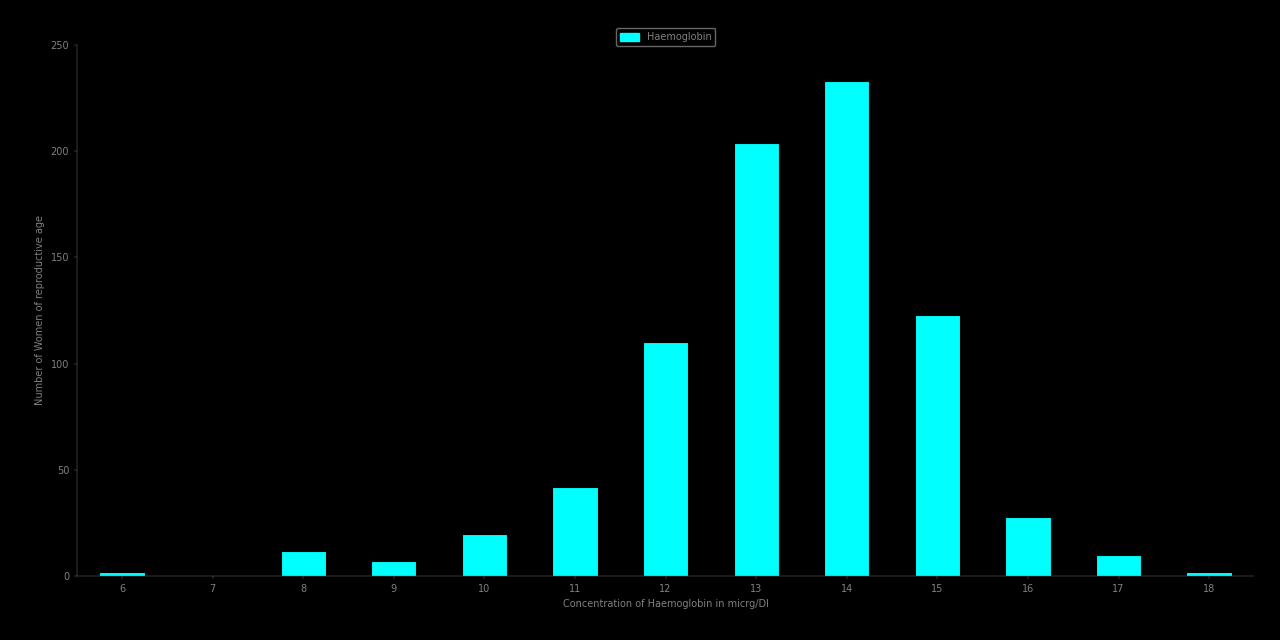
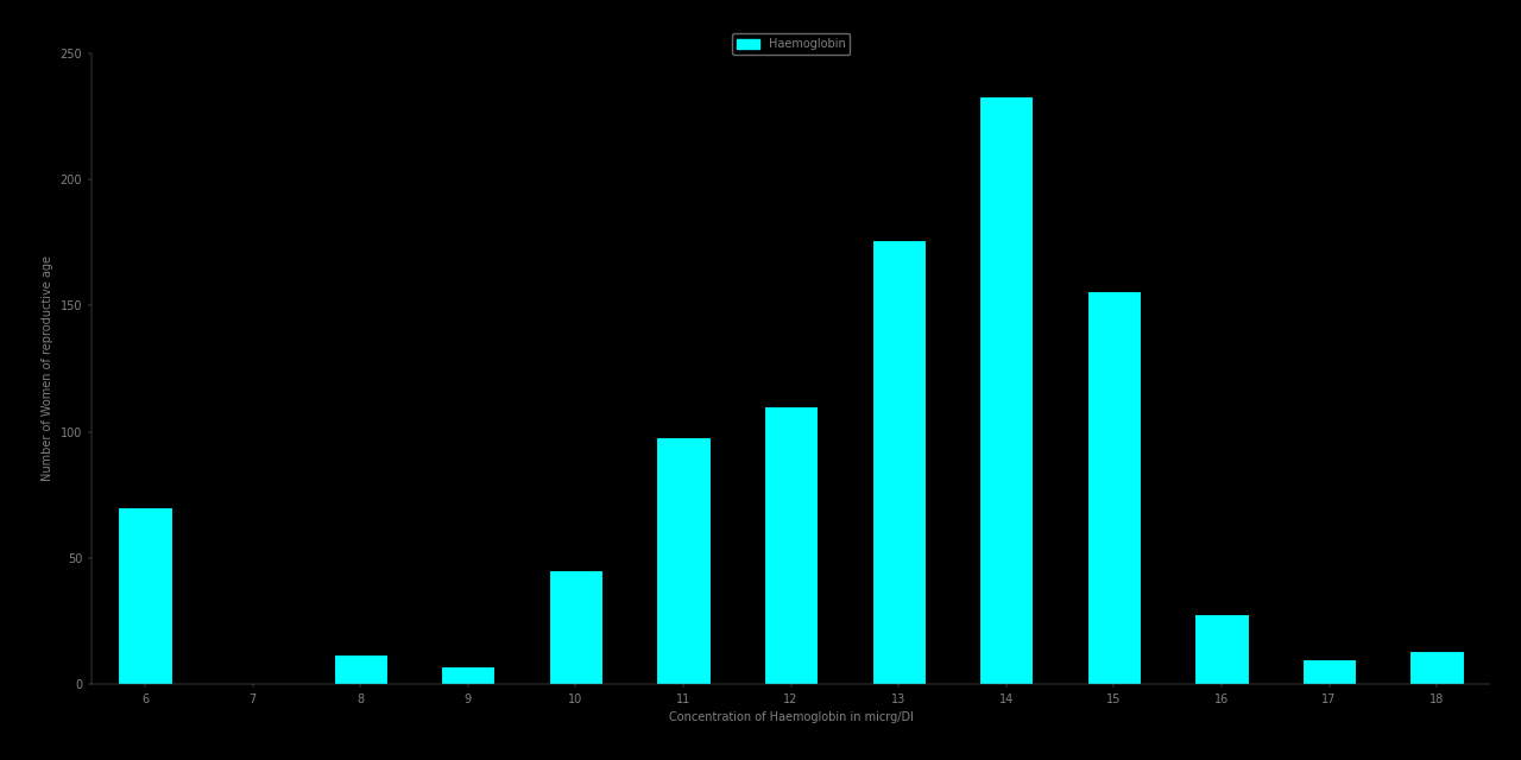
6: 2 -> 70
10: 20 -> 45
11: 42 -> 98
13: 204 -> 176
15: 123 -> 156
18: 2 -> 13
